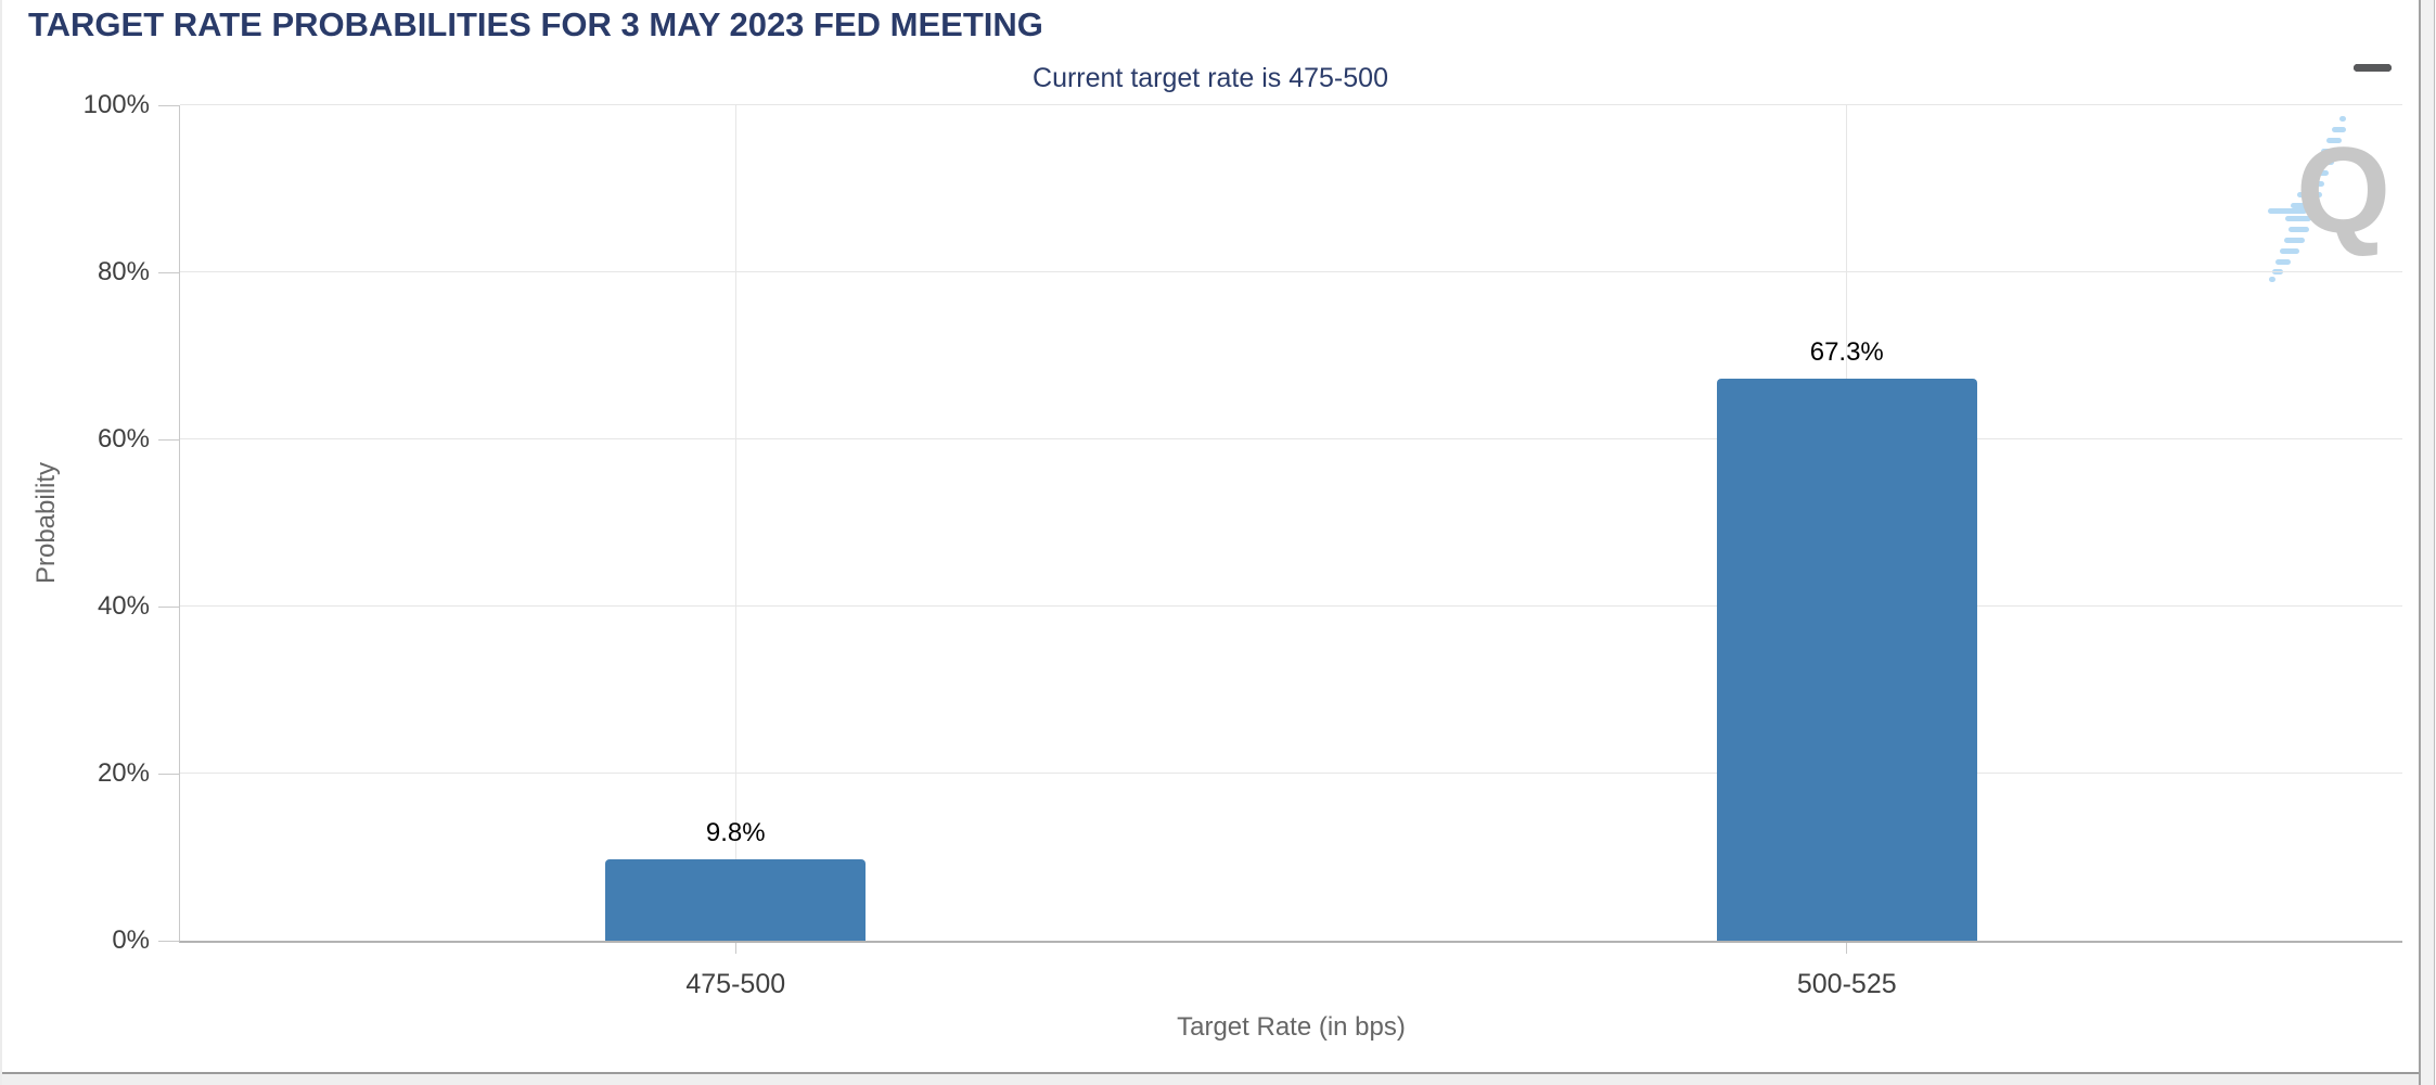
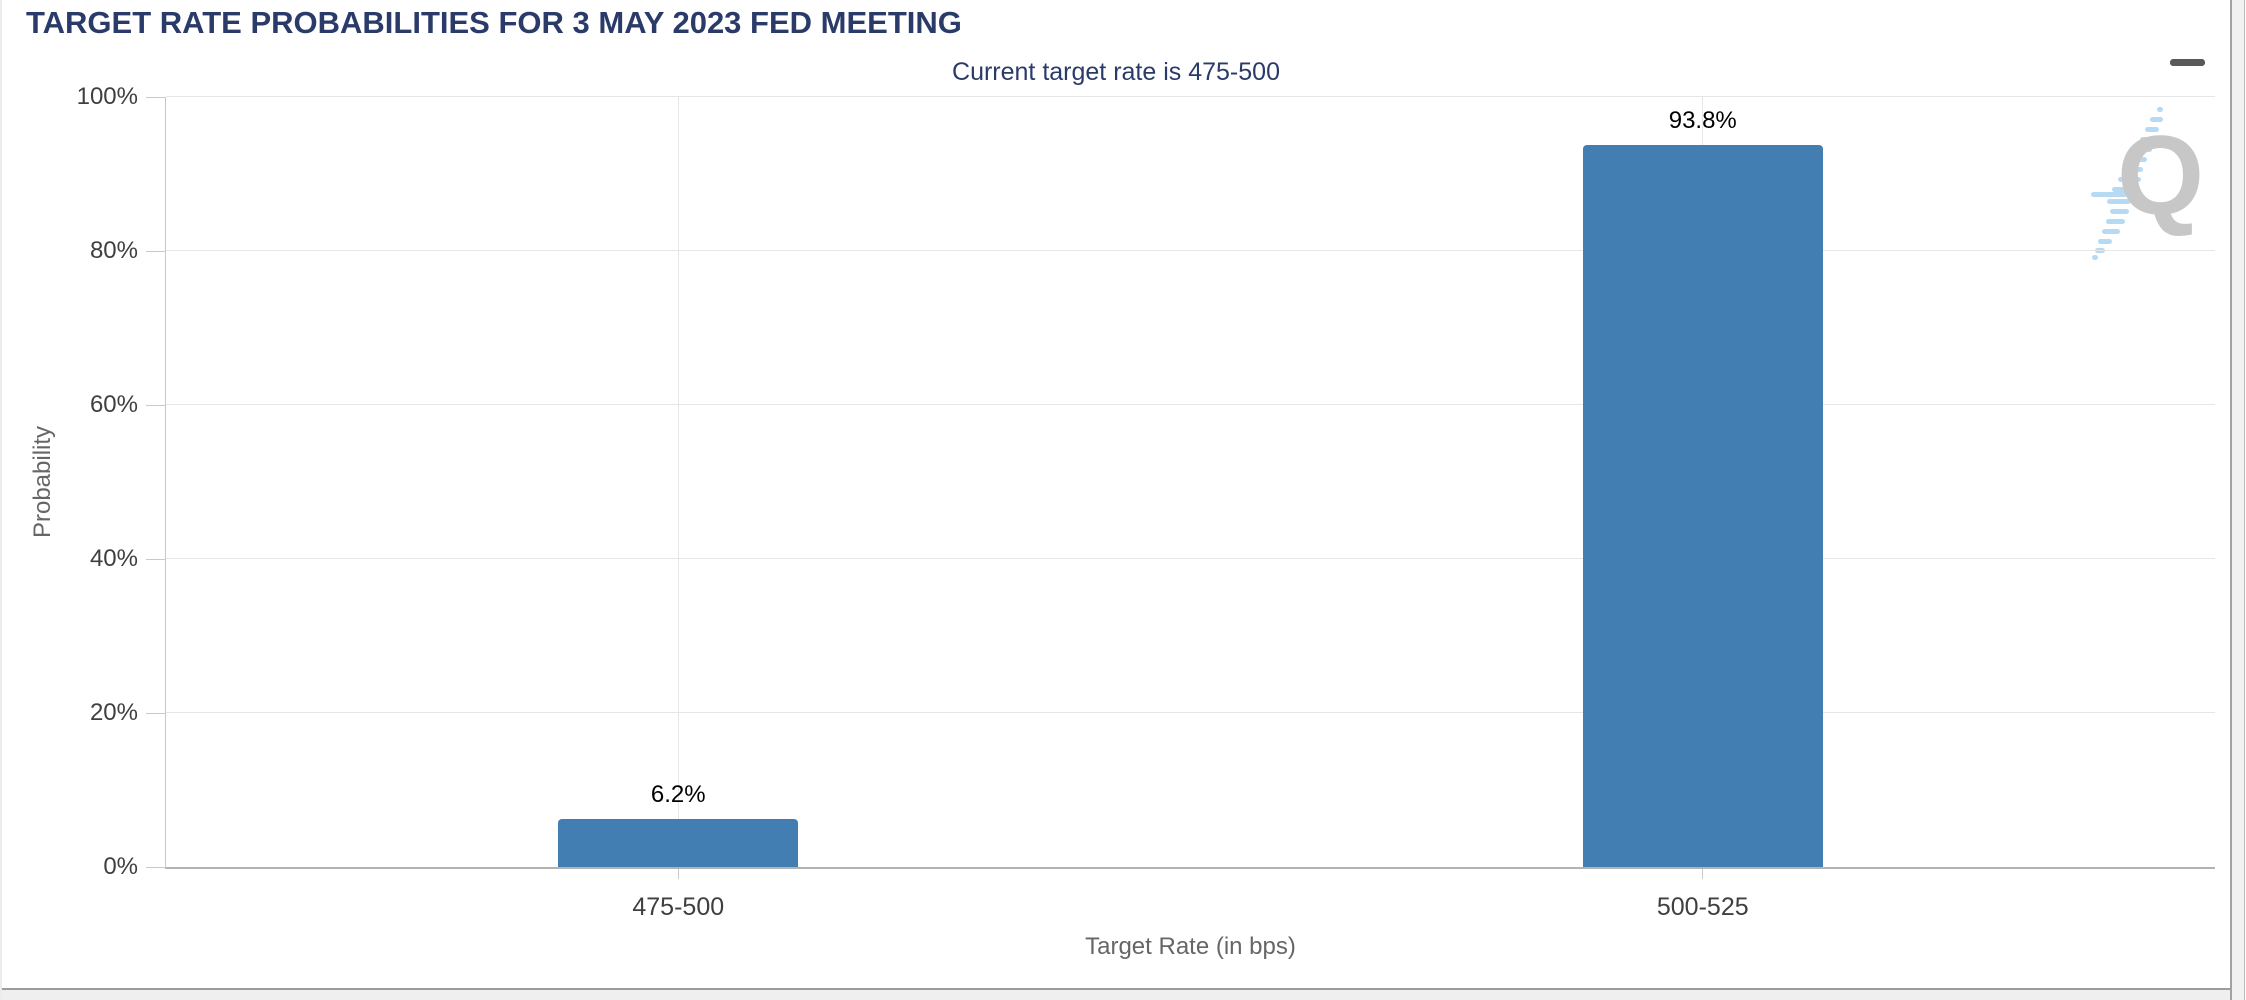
475-500: 9.8% -> 6.2%
500-525: 67.3% -> 93.8%
